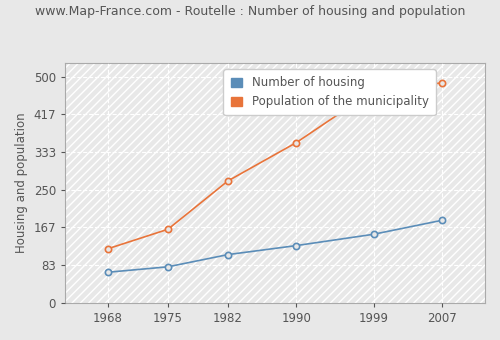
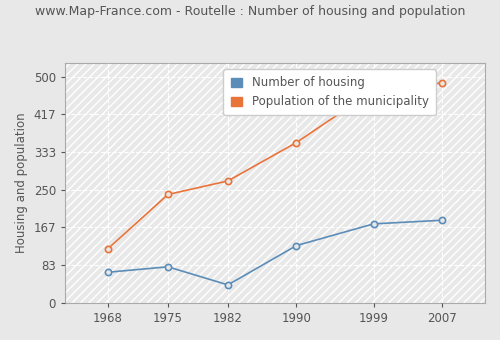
Population of the municipality/1975: 163 -> 240
Number of housing/1982: 107 -> 40
Number of housing/1999: 152 -> 175
